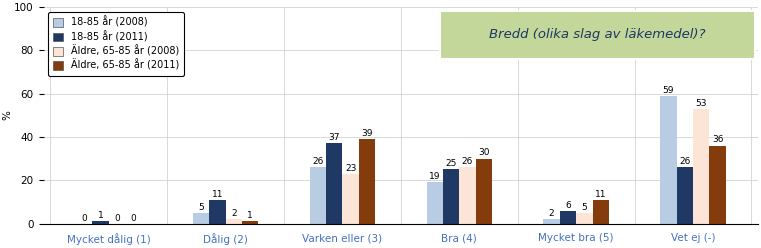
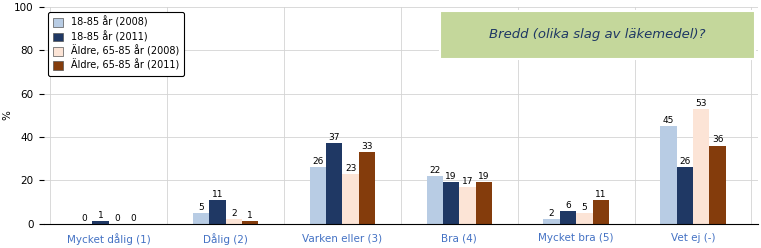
Äldre, 65-85 år (2011)/Varken eller (3): 39 -> 33
18-85 år (2008)/Bra (4): 19 -> 22
18-85 år (2011)/Bra (4): 25 -> 19
Äldre, 65-85 år (2008)/Bra (4): 26 -> 17
Äldre, 65-85 år (2011)/Bra (4): 30 -> 19
18-85 år (2008)/Vet ej (-): 59 -> 45
